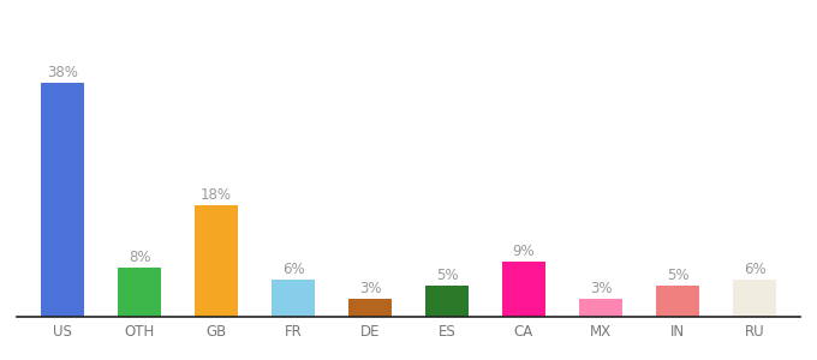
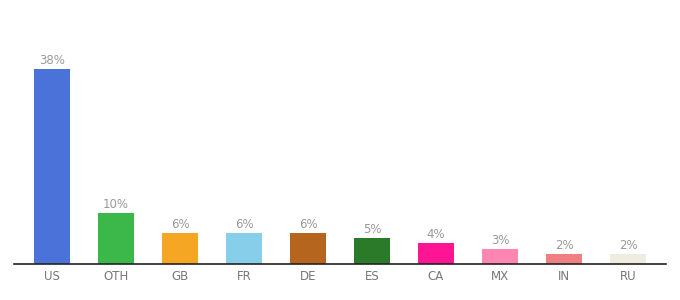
OTH: 8% -> 10%
GB: 18% -> 6%
DE: 3% -> 6%
CA: 9% -> 4%
IN: 5% -> 2%
RU: 6% -> 2%
